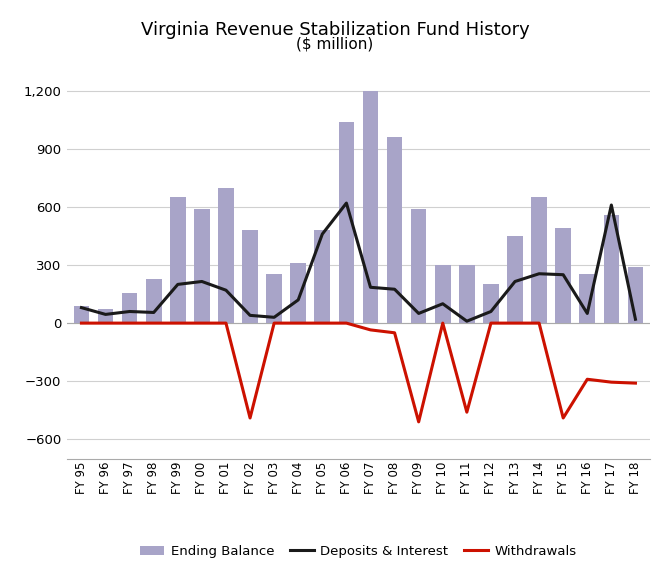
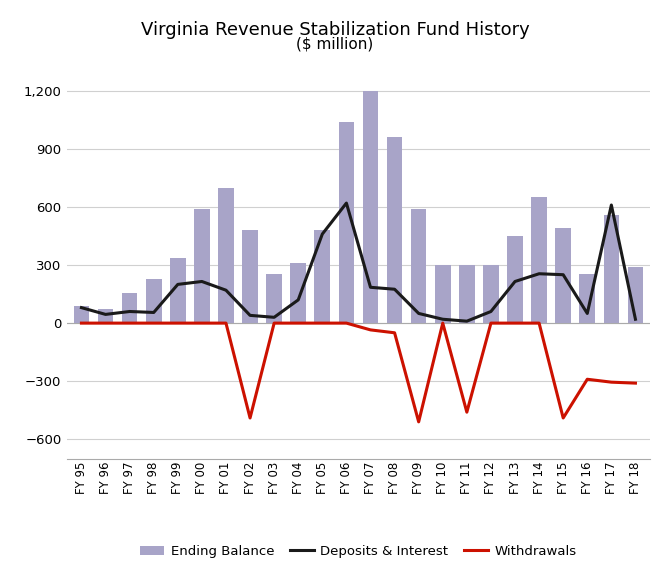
Ending Balance/FY 99: 650 -> 340
Deposits & Interest/FY 10: 100 -> 20
Ending Balance/FY 12: 200 -> 300
